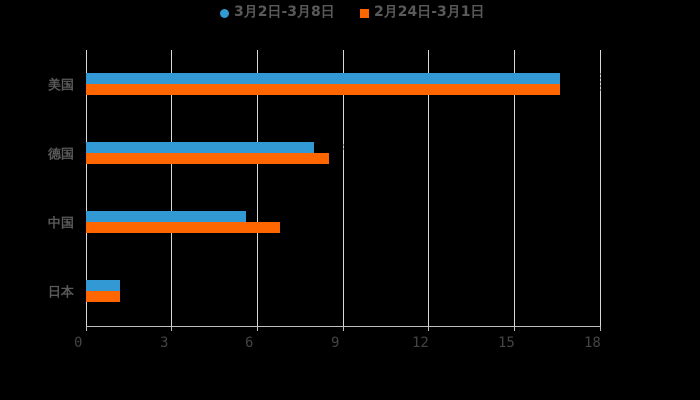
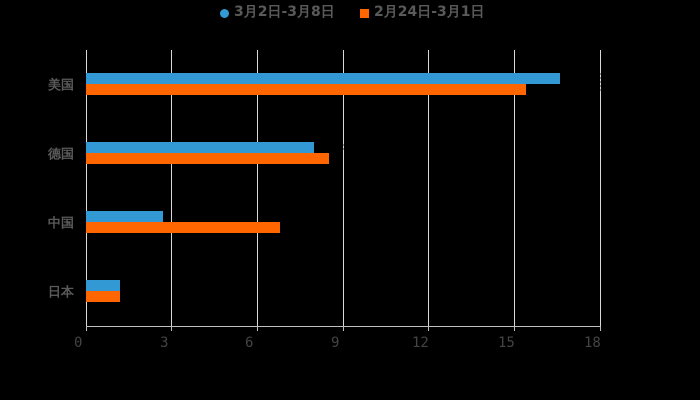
2月24日-3月1日/美国: 16.6 -> 15.4
3月2日-3月8日/中国: 5.6 -> 2.7
